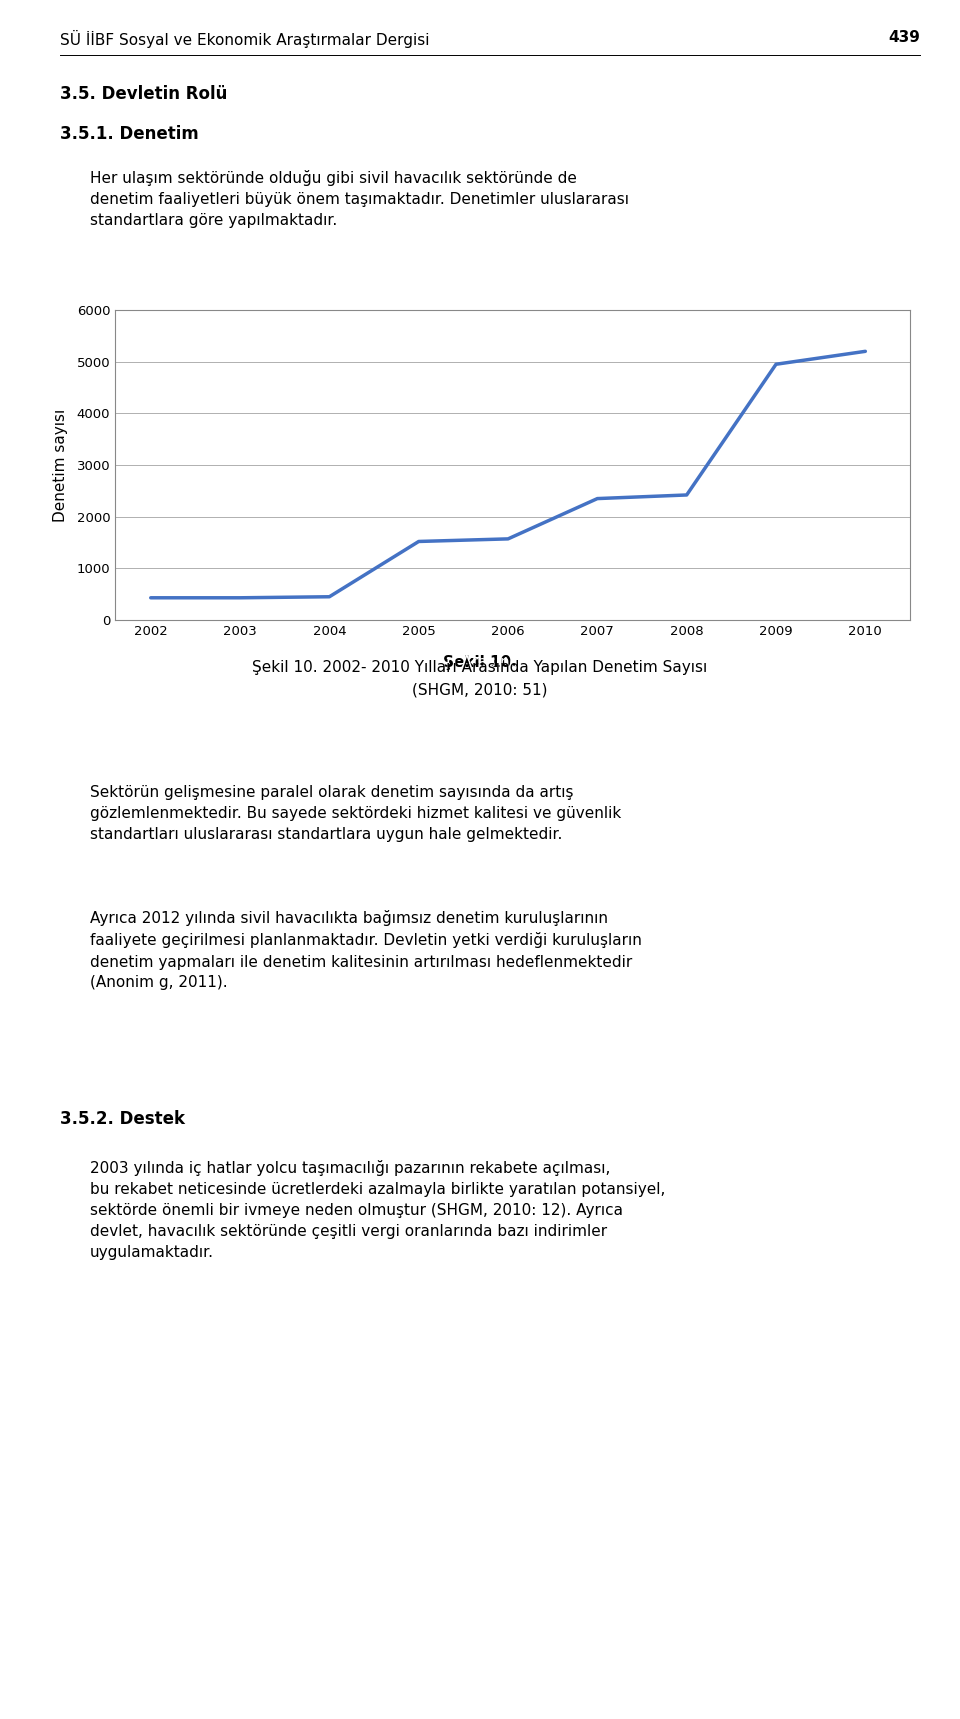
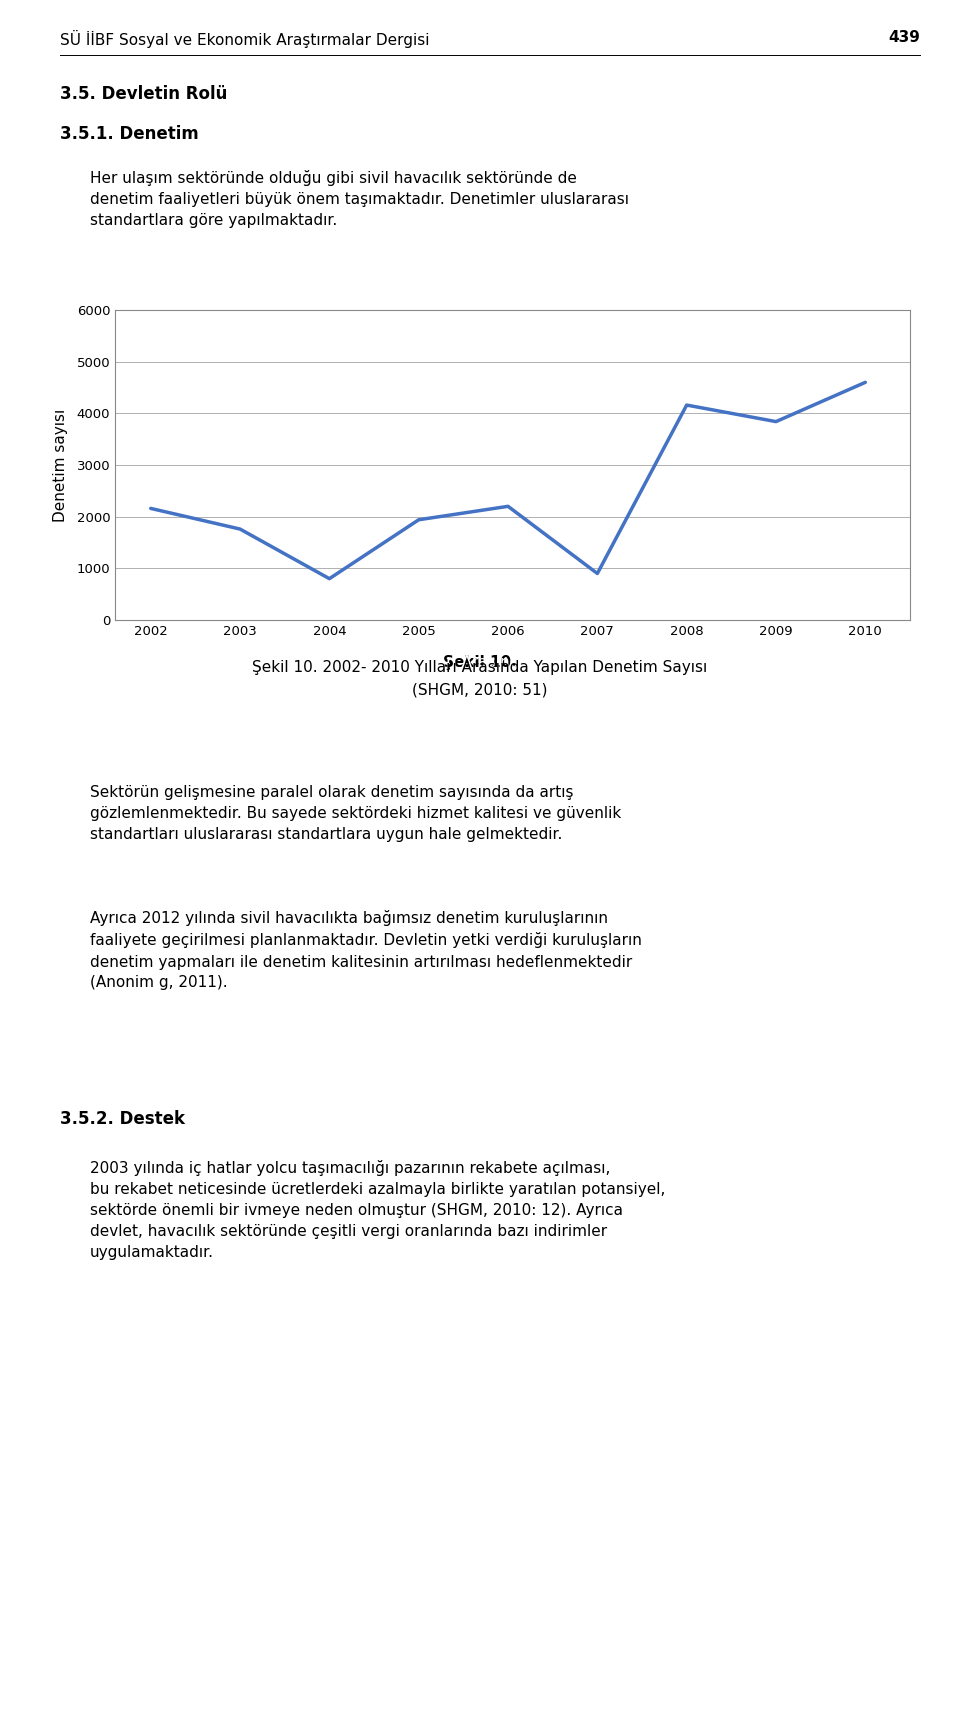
2002: 430 -> 2160
2003: 430 -> 1760
2004: 450 -> 800
2005: 1520 -> 1940
2006: 1570 -> 2200
2007: 2350 -> 900
2008: 2420 -> 4160
2009: 4950 -> 3840
2010: 5200 -> 4600
